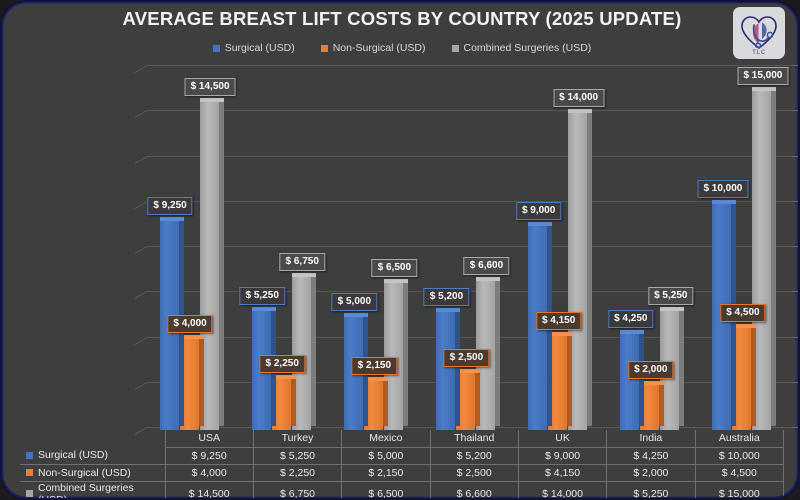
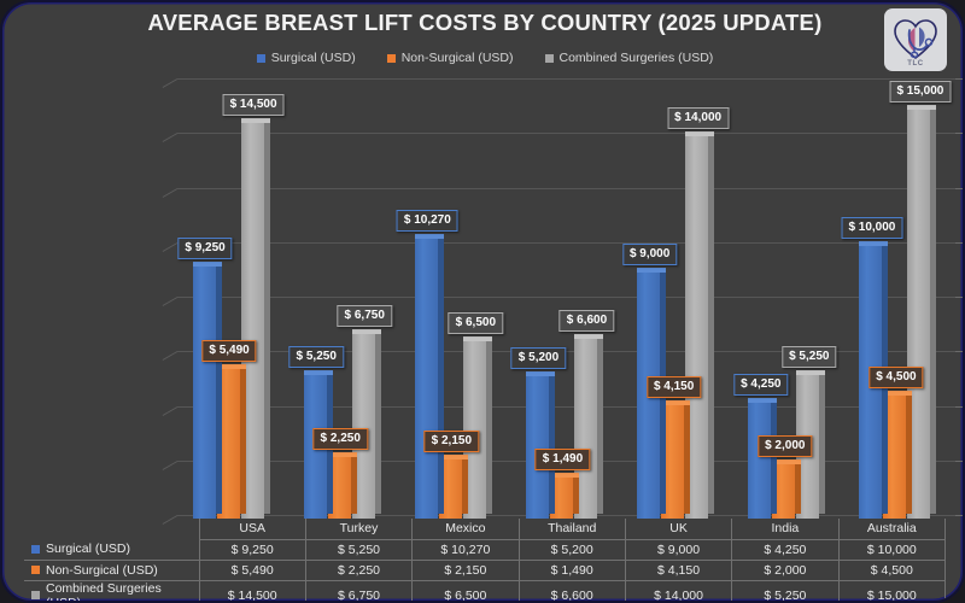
Non-Surgical (USD)/USA: 4,000 -> 5,490
Surgical (USD)/Mexico: 5,000 -> 10,270
Non-Surgical (USD)/Thailand: 2,500 -> 1,490
